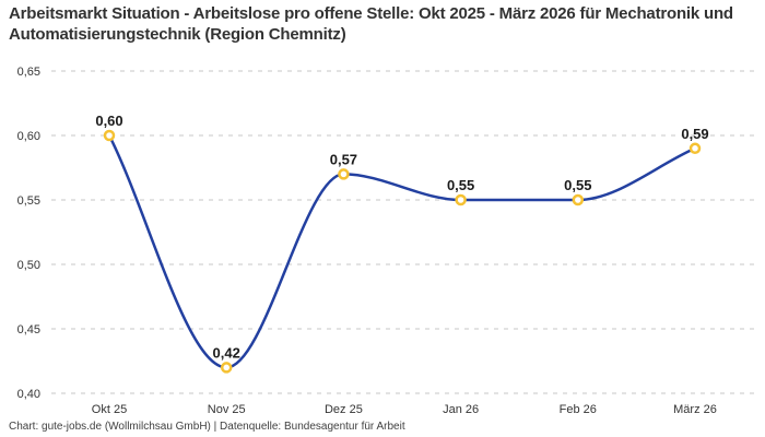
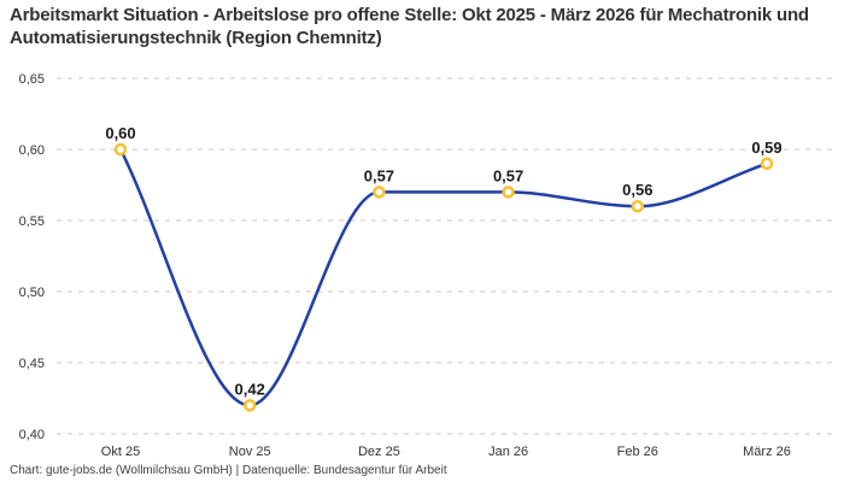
Jan 26: 0,55 -> 0,57
Feb 26: 0,55 -> 0,56
